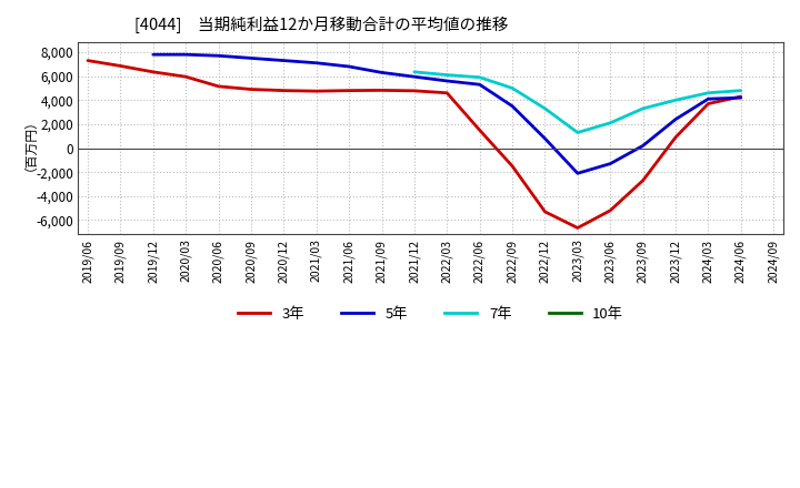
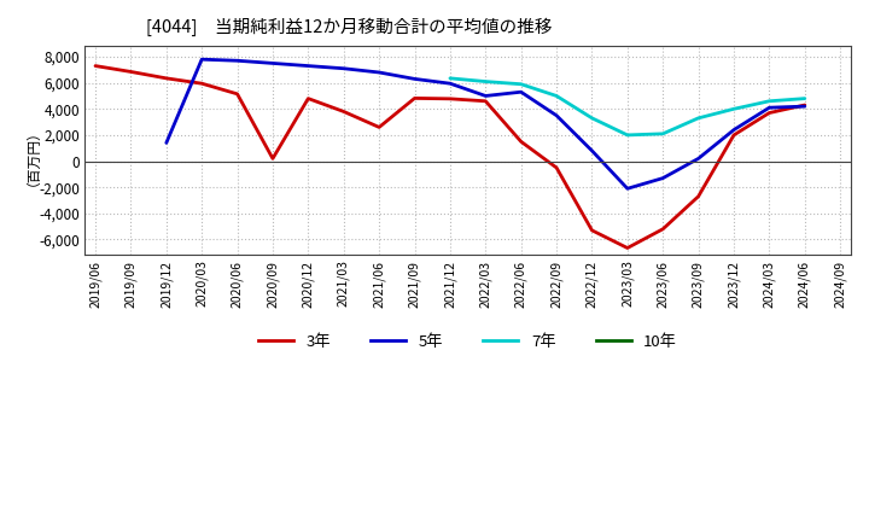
5年/2019/12: 7,800 -> 1,400
3年/2020/09: 4,900 -> 200
3年/2021/03: 4,800 -> 3,800
3年/2021/06: 4,800 -> 2,600
5年/2022/03: 5,600 -> 5,000
3年/2022/09: -1,500 -> -500
7年/2023/03: 1,300 -> 2,000
3年/2023/12: 900 -> 2,000
